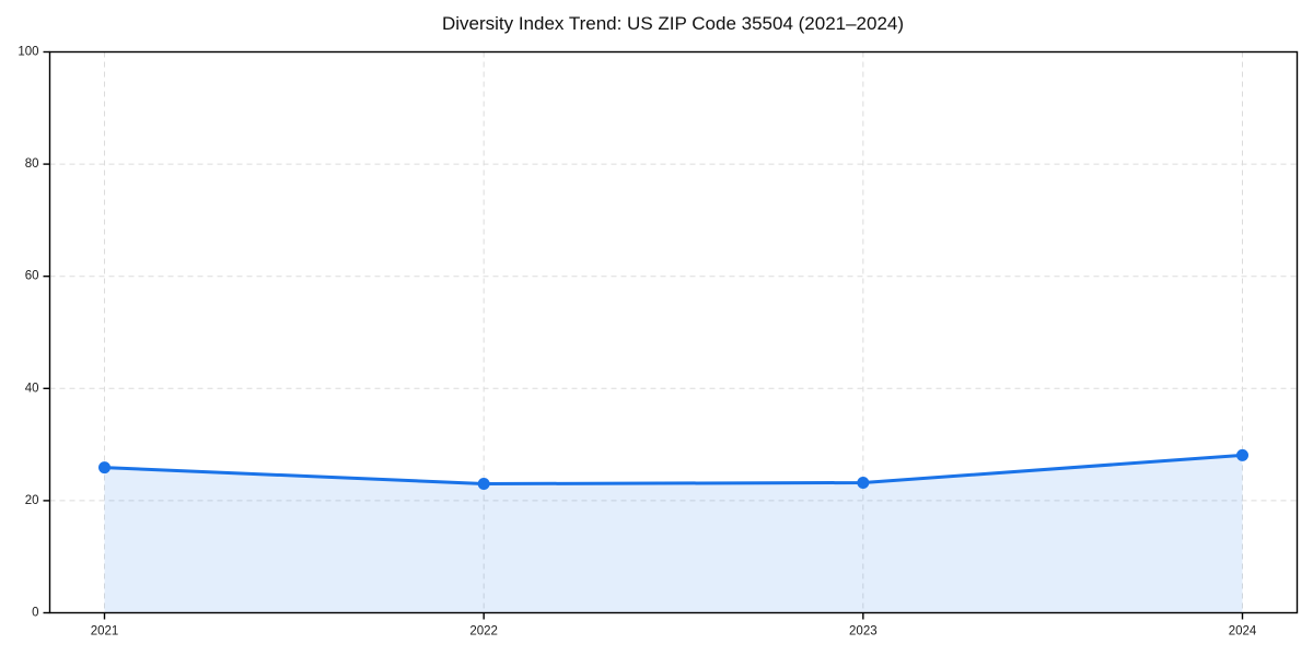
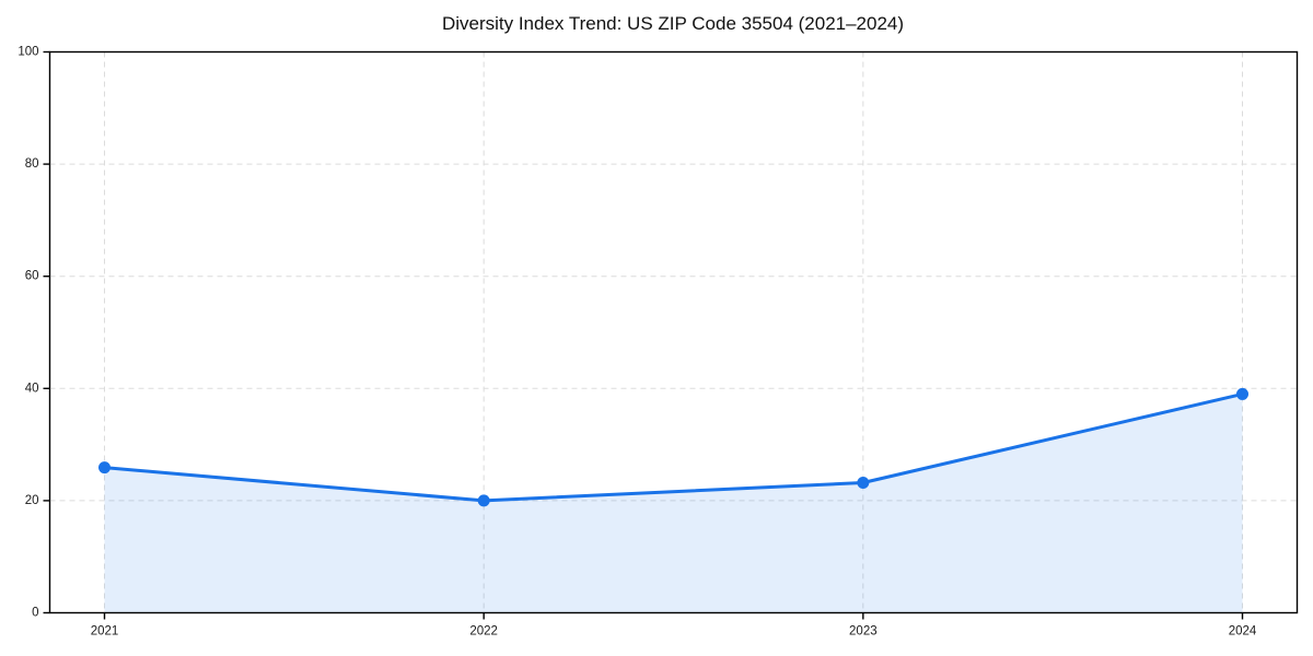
2022: 23 -> 20
2024: 28 -> 39
